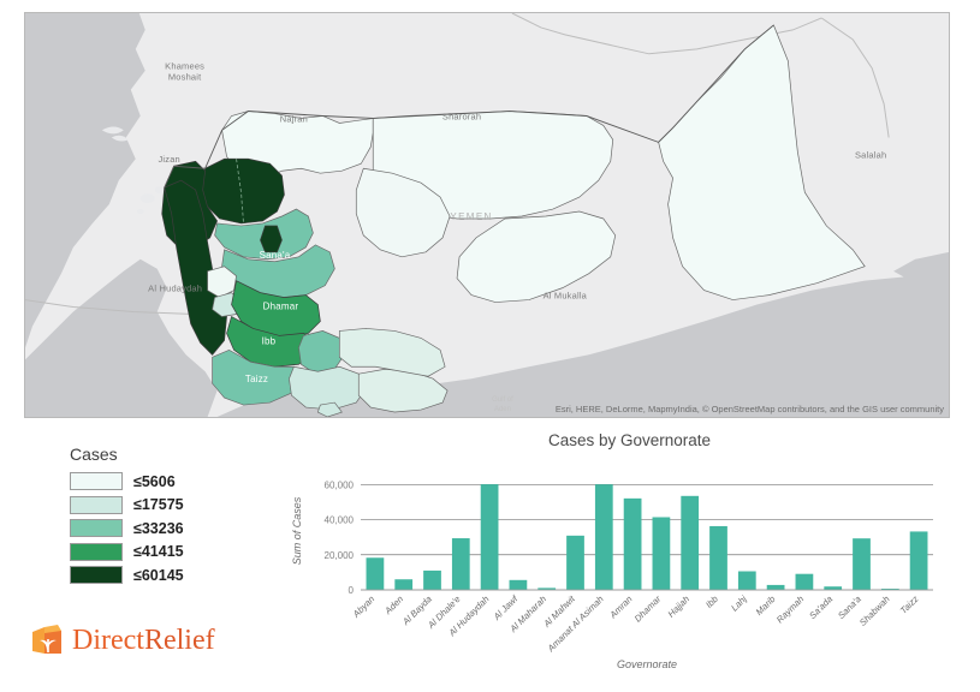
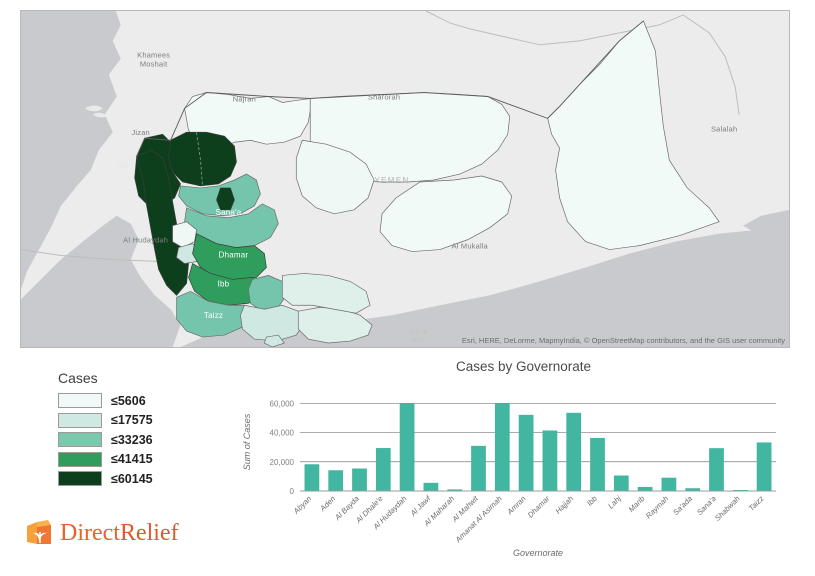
Aden: 6000 -> 14000
Al Bayda: 11000 -> 15000
